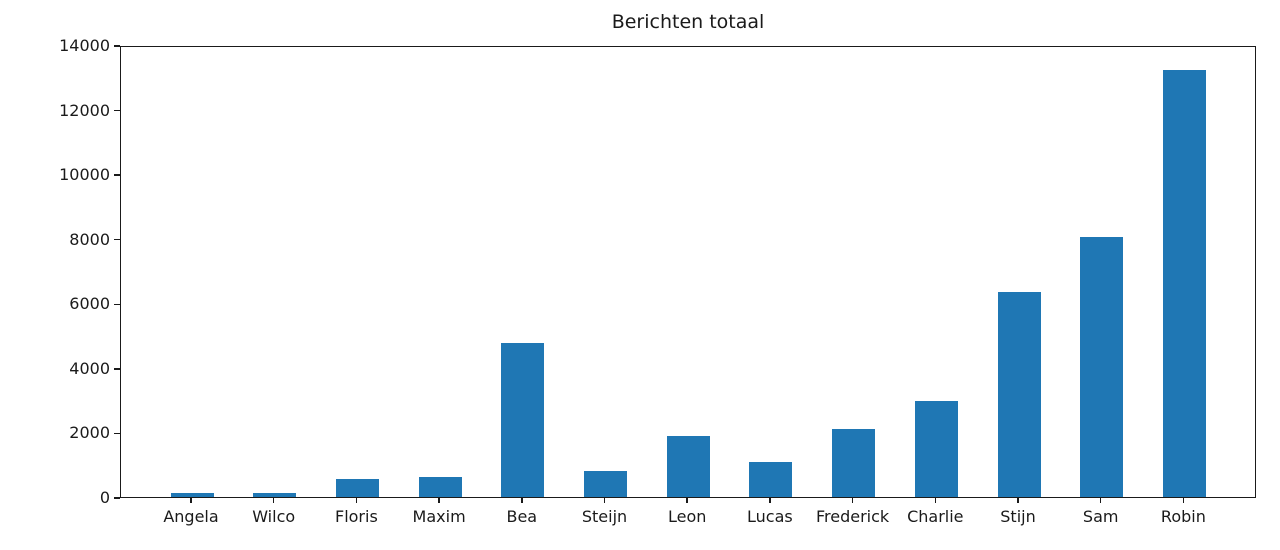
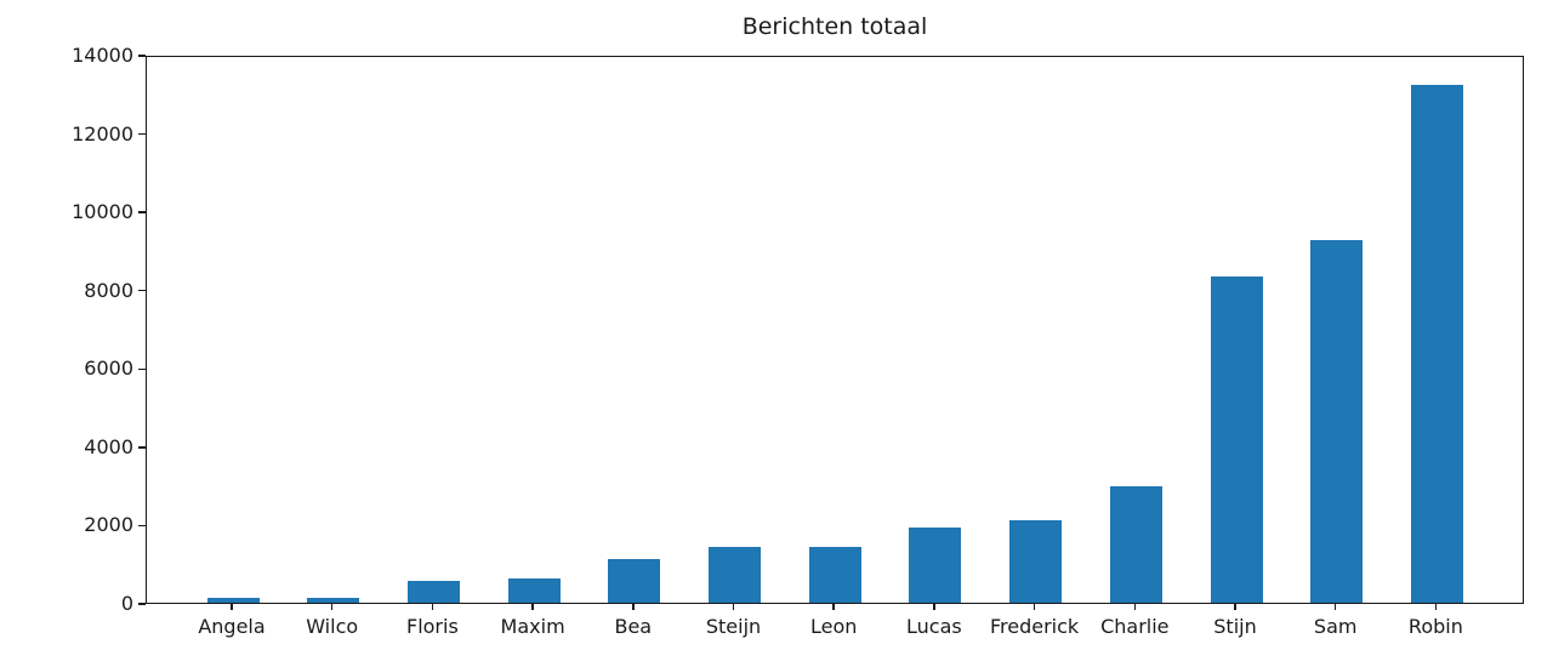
Bea: 4800 -> 1100
Steijn: 800 -> 1400
Leon: 1900 -> 1400
Lucas: 1100 -> 1900
Stijn: 6400 -> 8400
Sam: 8100 -> 9300
